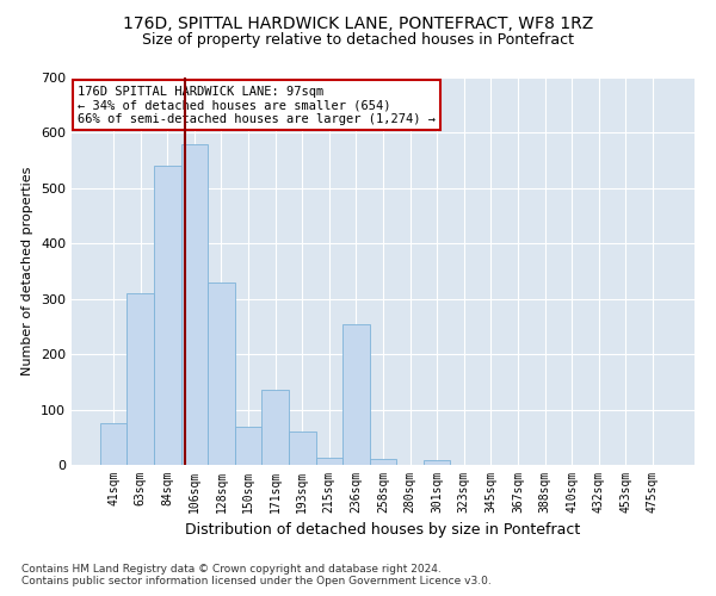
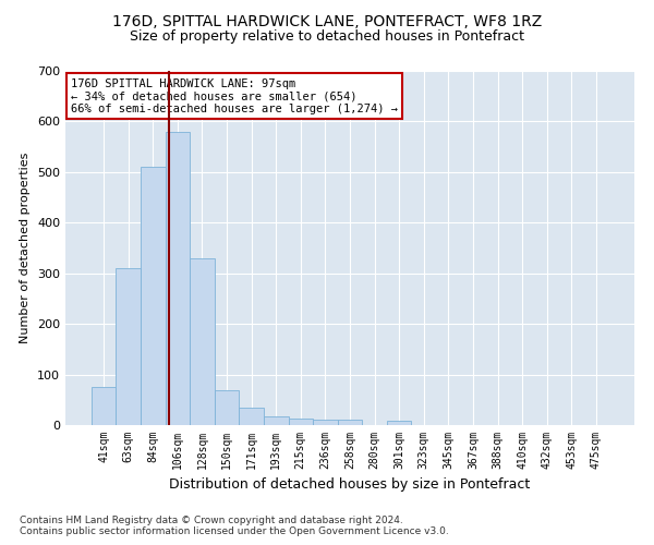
84sqm: 540 -> 510
171sqm: 135 -> 35
193sqm: 60 -> 17
236sqm: 255 -> 10
